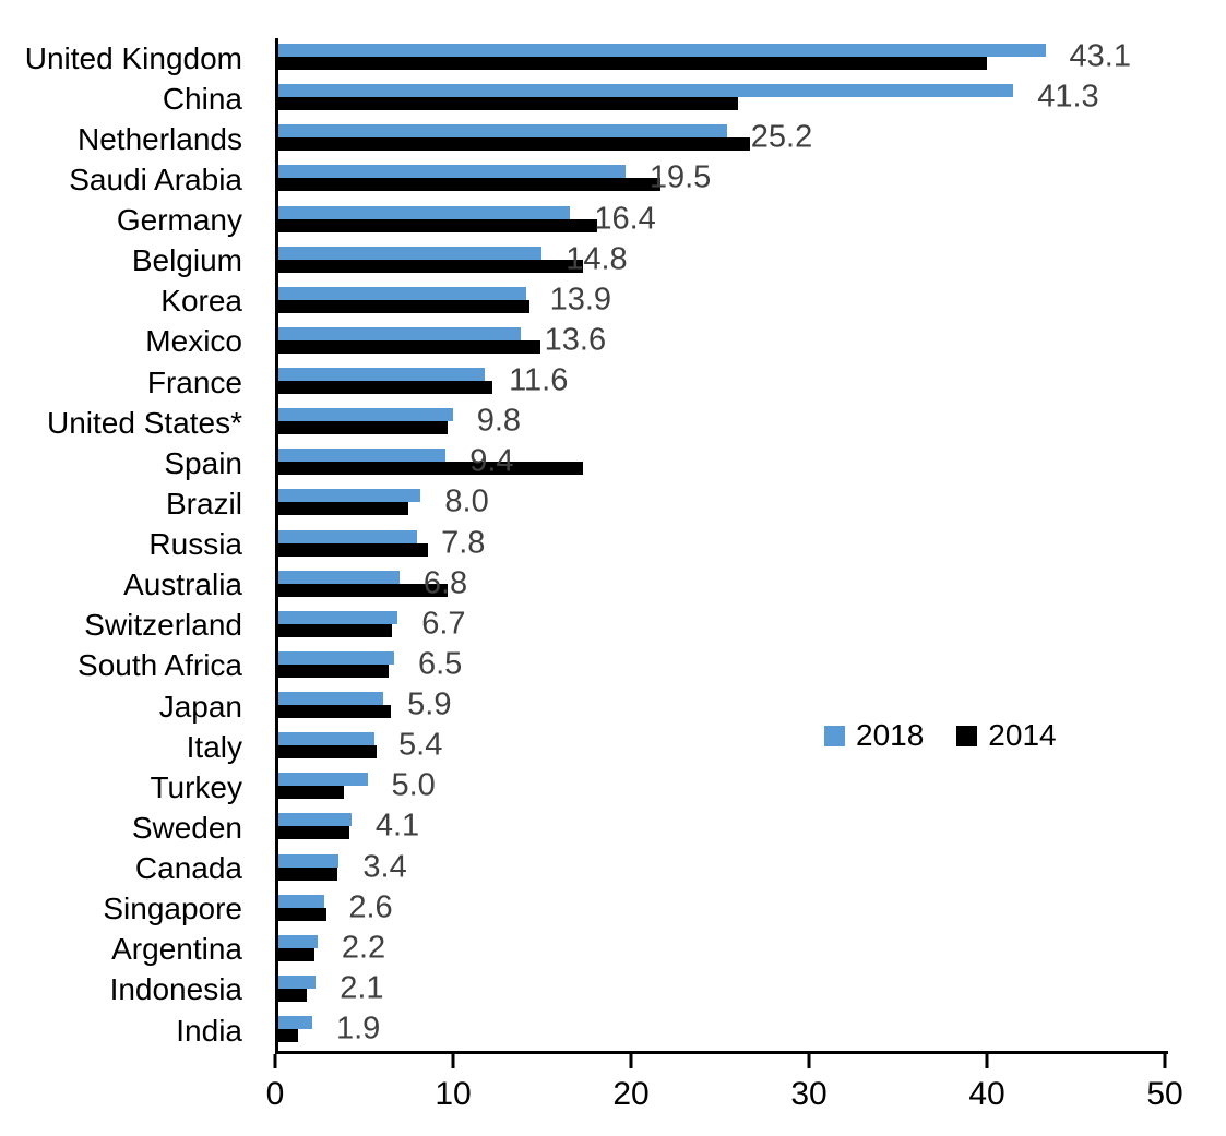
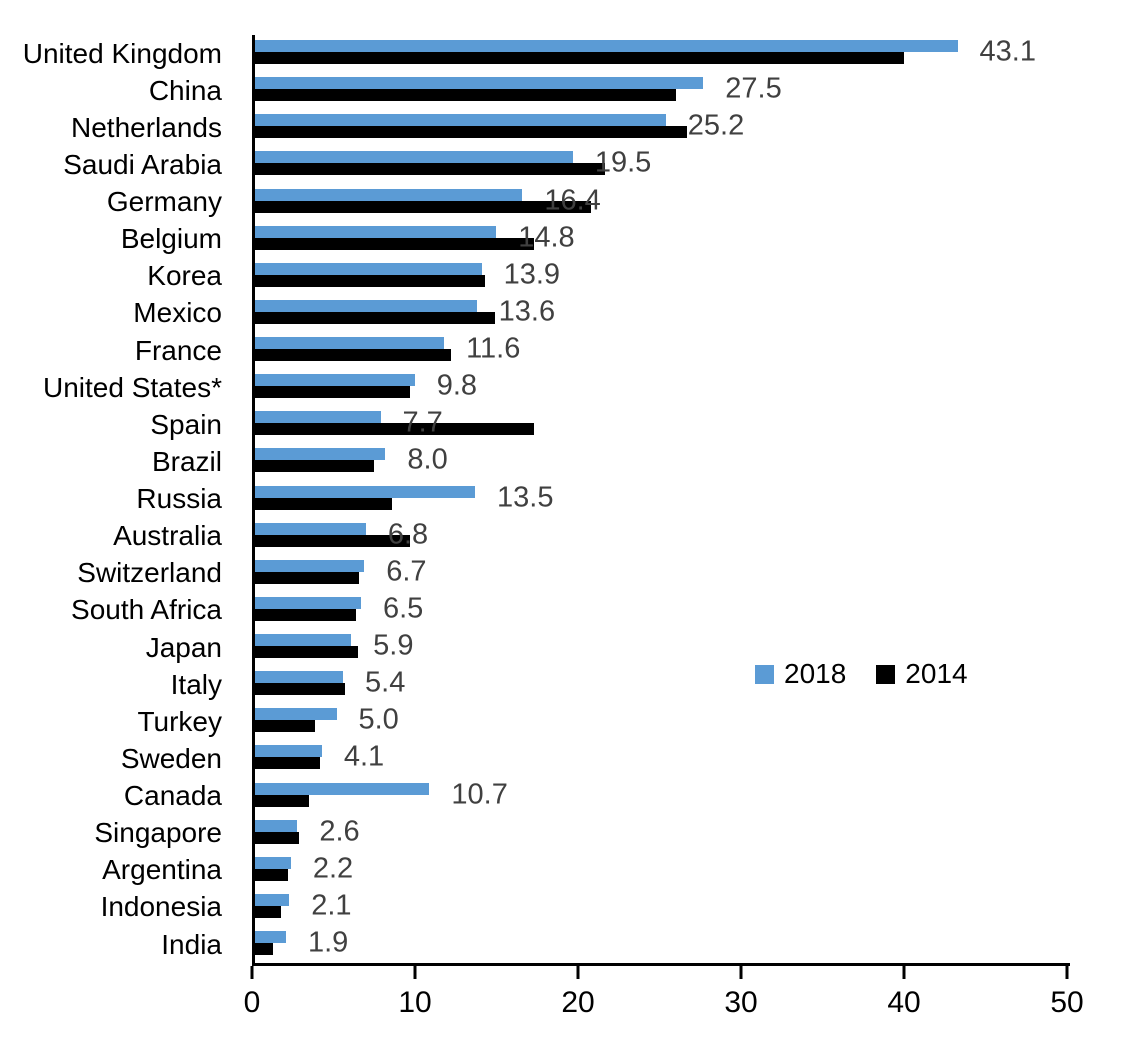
2018/China: 41.3 -> 27.5
2014/Germany: 17.9 -> 20.6
2018/Spain: 9.4 -> 7.7
2018/Russia: 7.8 -> 13.5
2018/Canada: 3.4 -> 10.7
